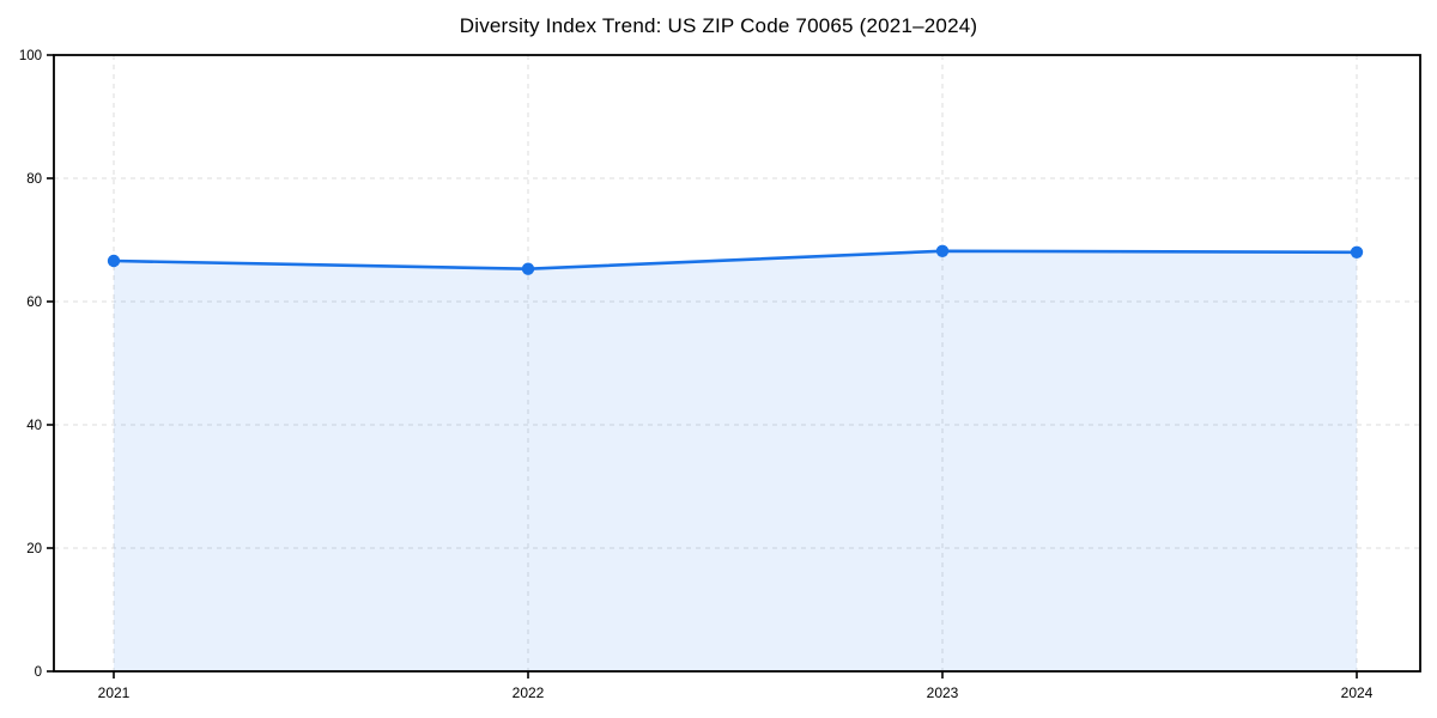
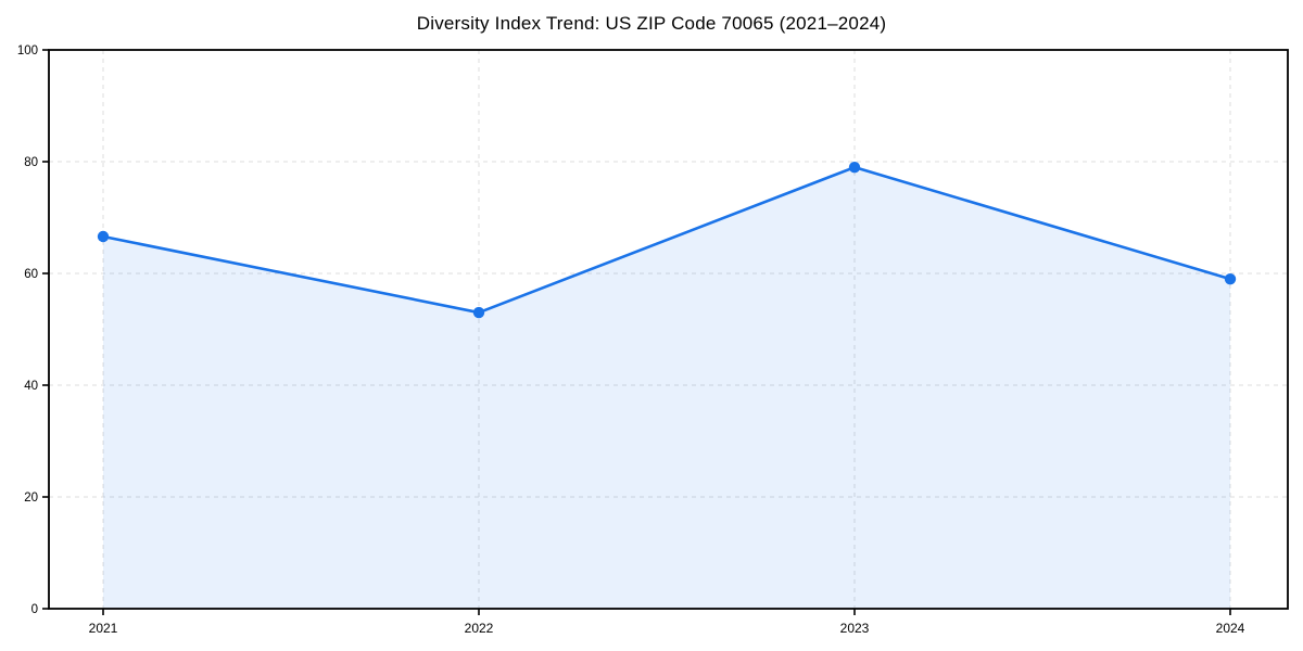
2022: 65 -> 53
2023: 68 -> 79
2024: 68 -> 59
